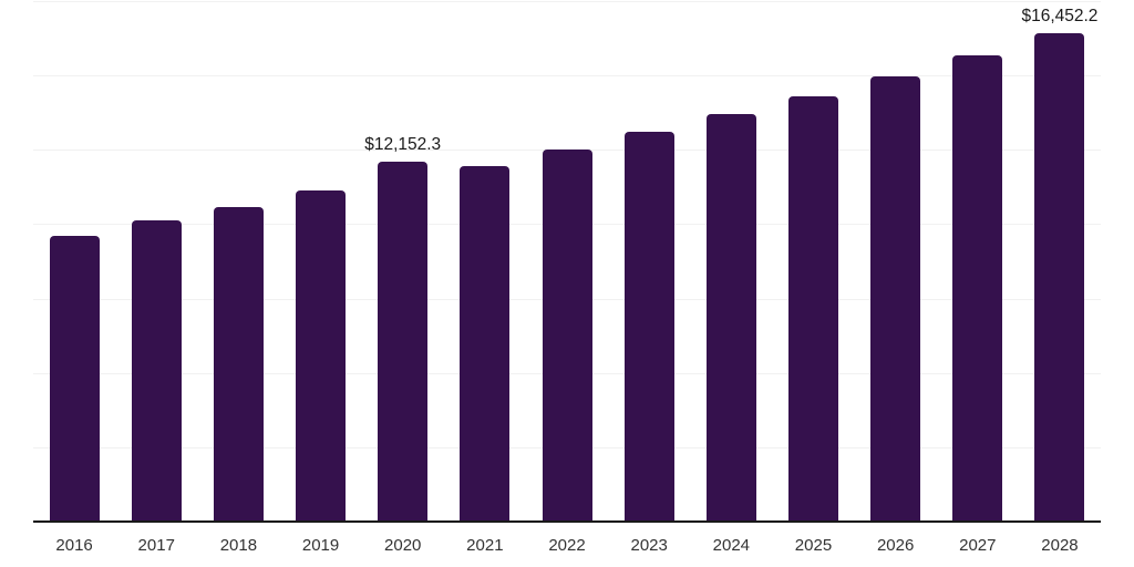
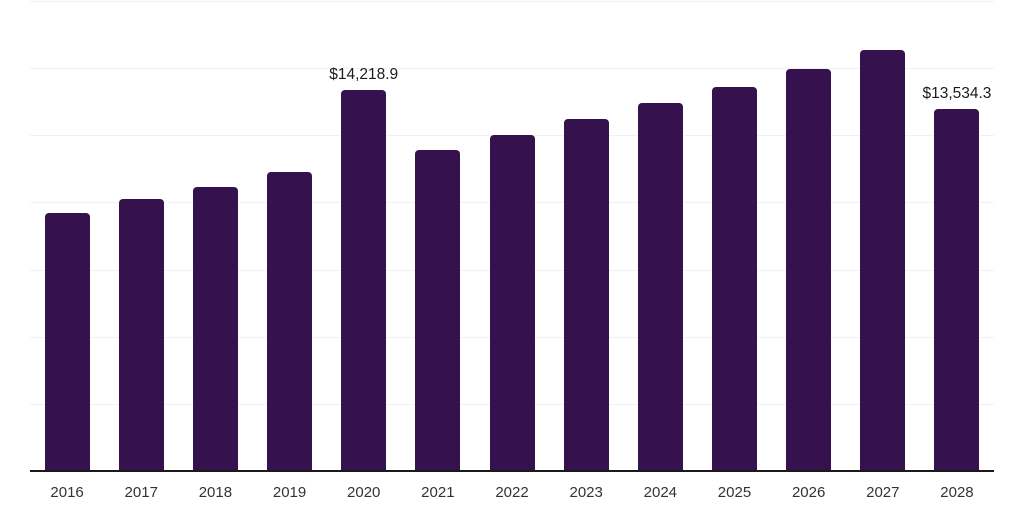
2020: $12,152.3 -> $14,218.9
2028: $16,452.2 -> $13,534.3
